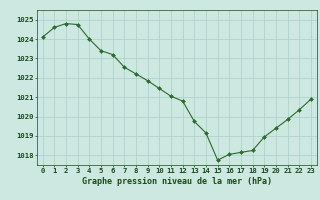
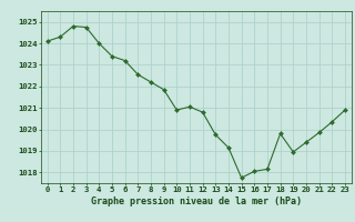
1: 1024.6 -> 1024.3
10: 1021.5 -> 1020.9
18: 1018.2 -> 1019.8
